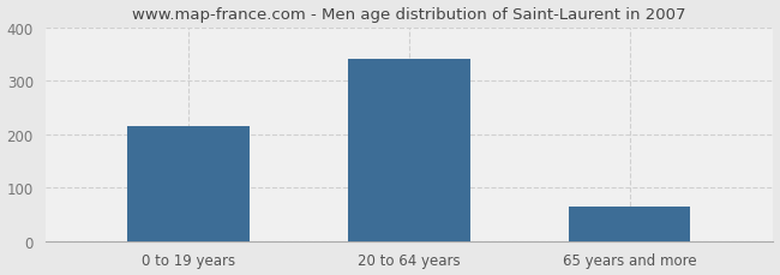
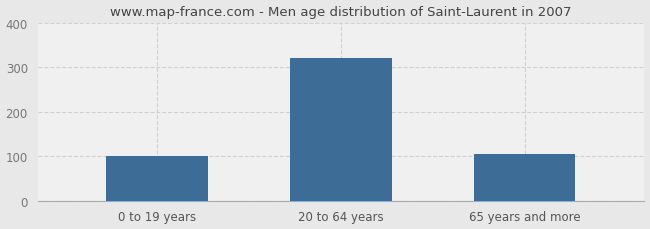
0 to 19 years: 215 -> 100
20 to 64 years: 341 -> 320
65 years and more: 65 -> 105
